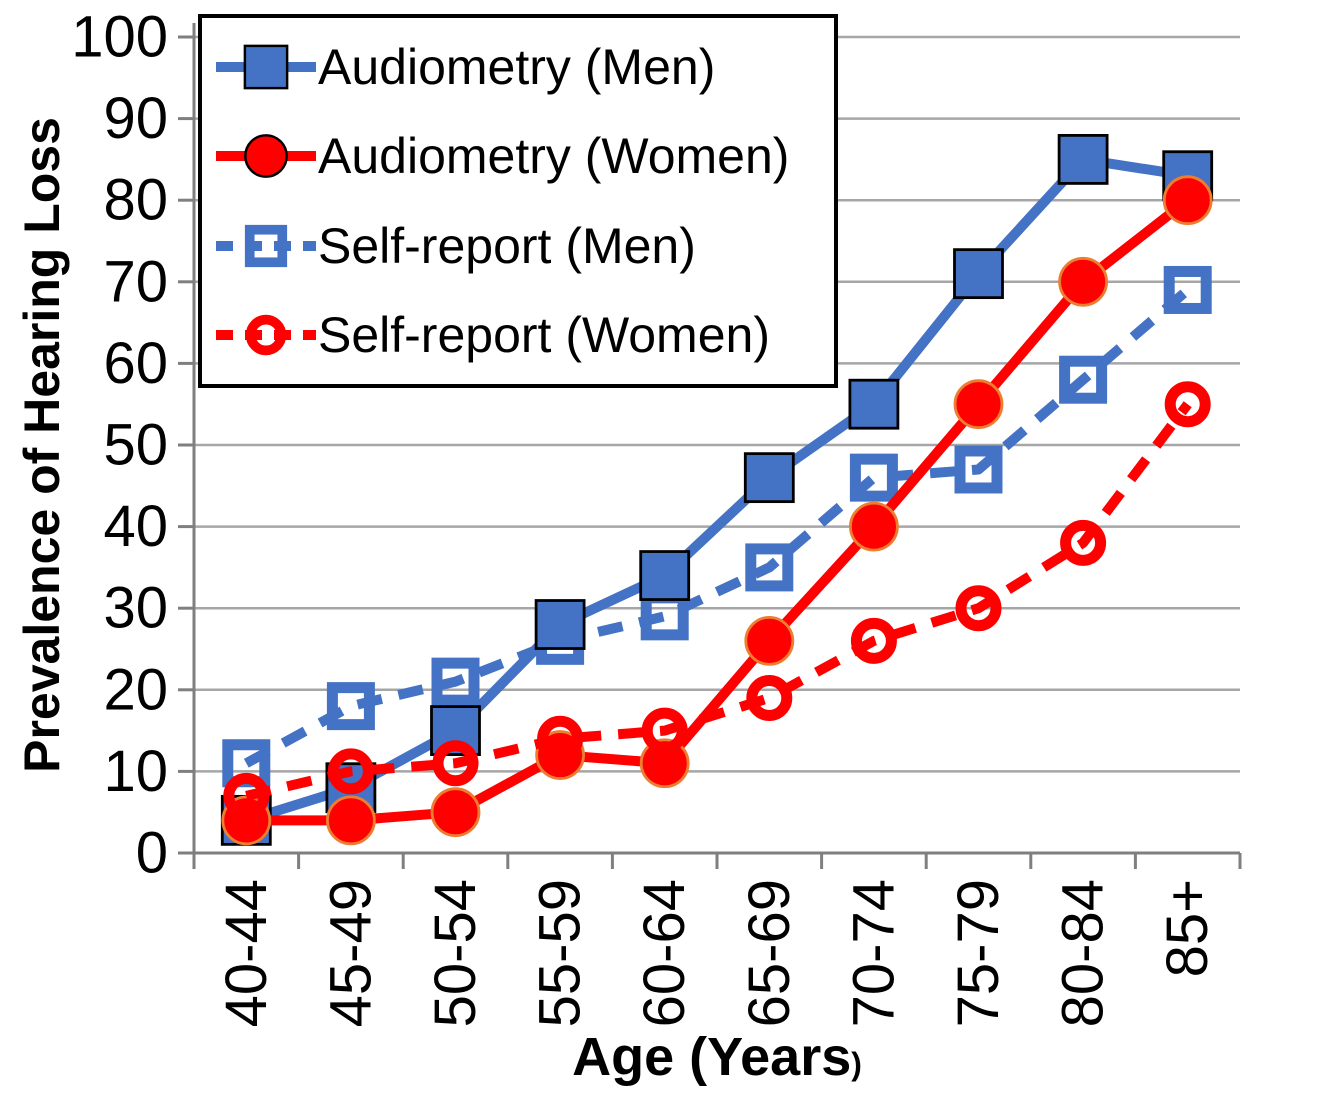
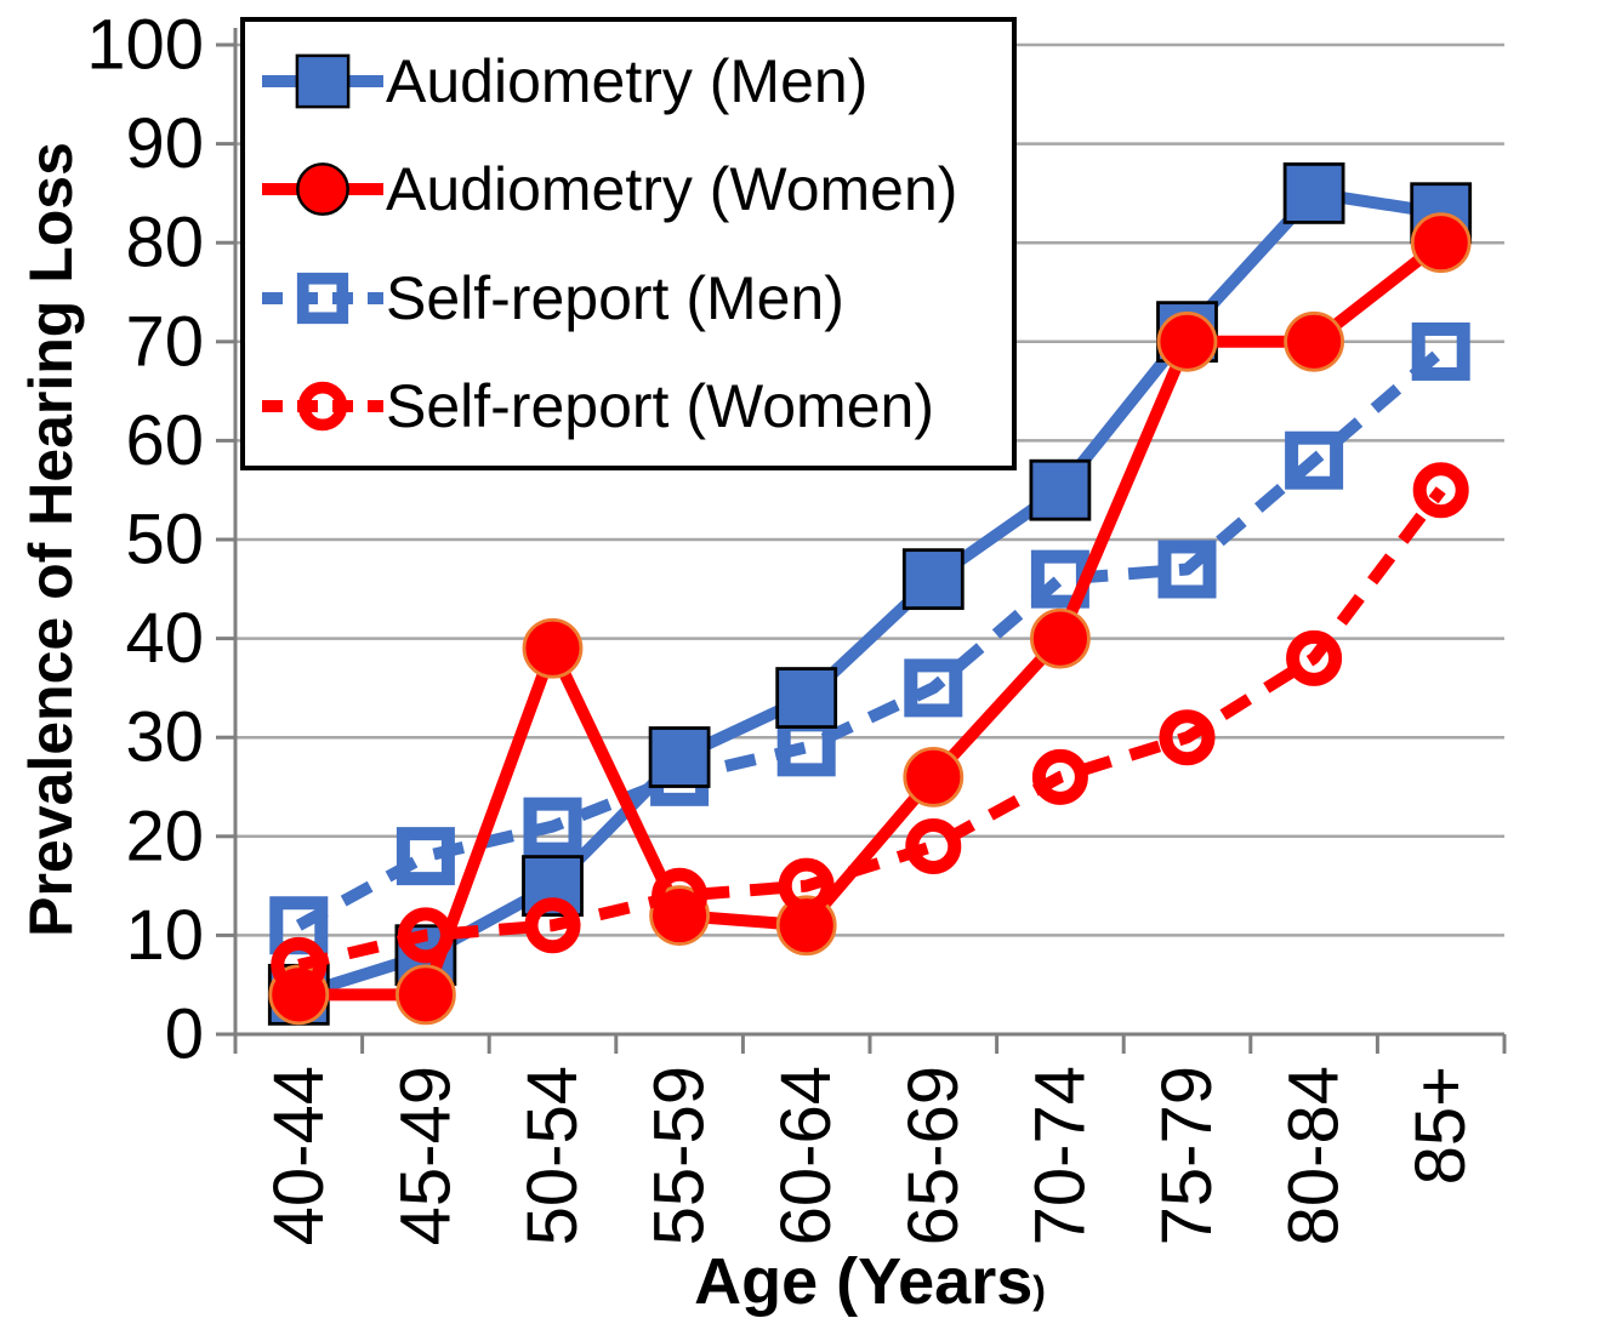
Audiometry (Women)/50-54: 5 -> 39
Audiometry (Women)/75-79: 55 -> 70
